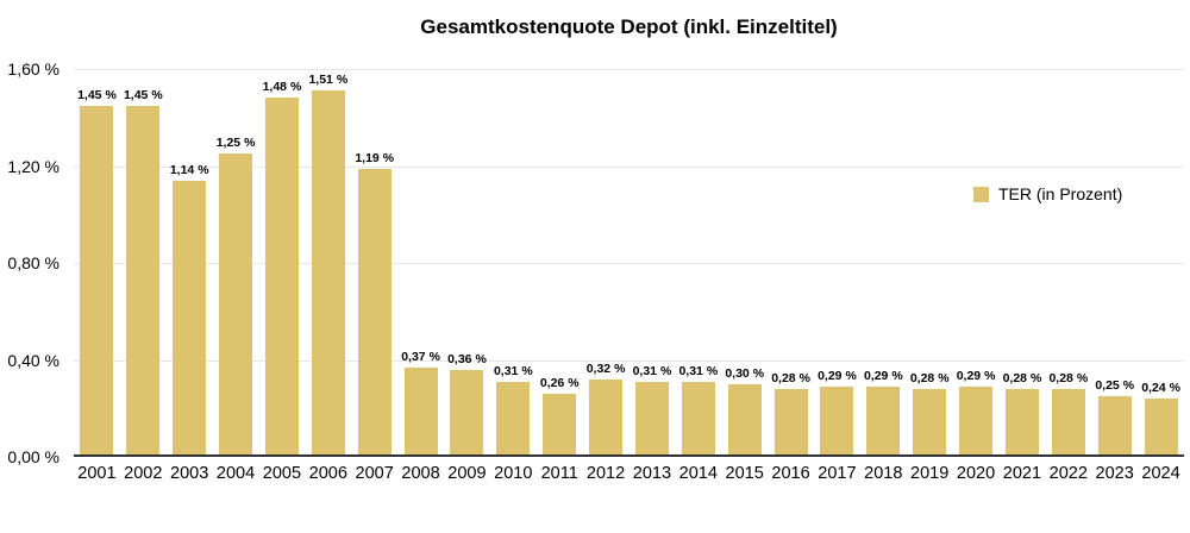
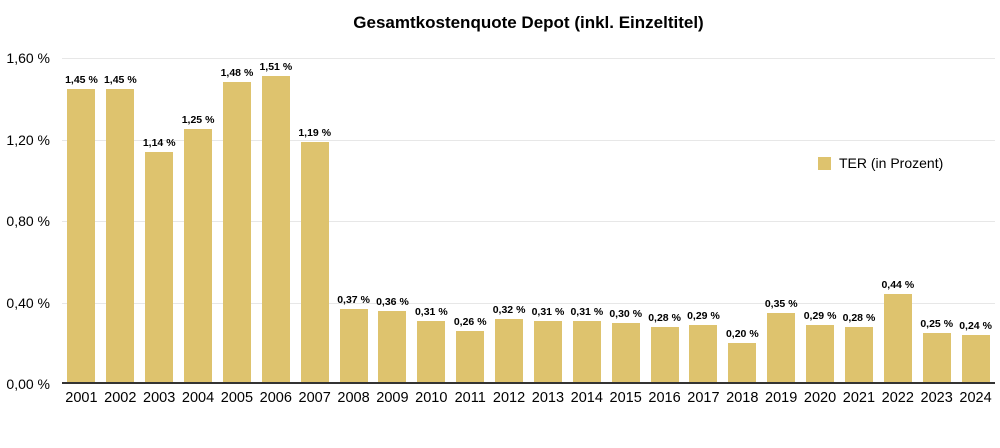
2018: 0,29 -> 0,20
2019: 0,28 -> 0,35
2022: 0,28 -> 0,44
